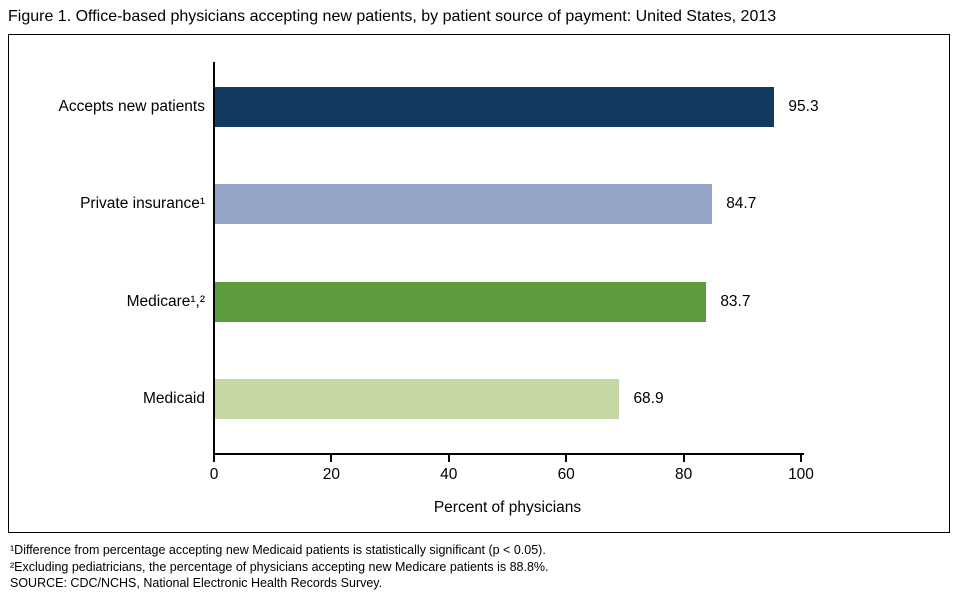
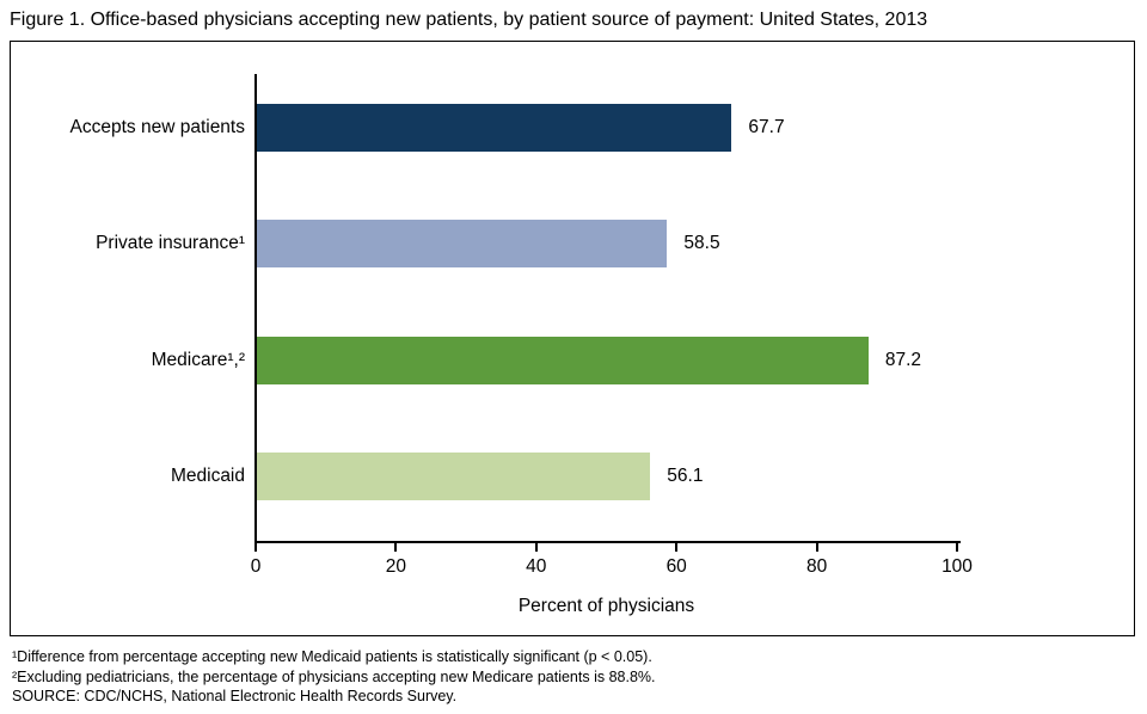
Accepts new patients: 95.3 -> 67.7
Private insurance¹: 84.7 -> 58.5
Medicare¹,²: 83.7 -> 87.2
Medicaid: 68.9 -> 56.1
